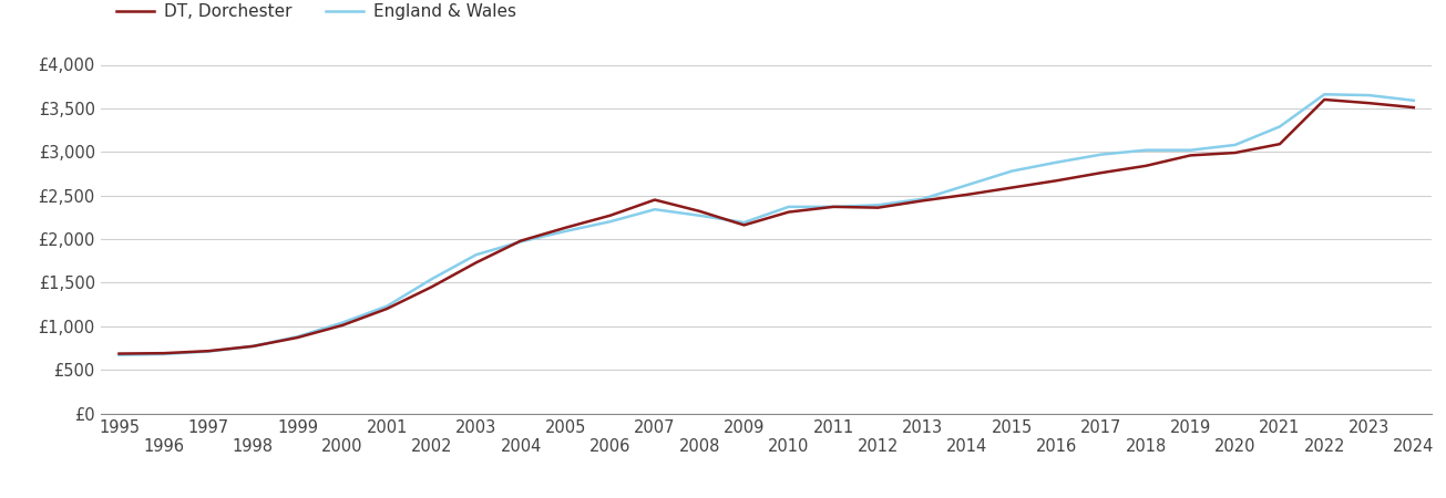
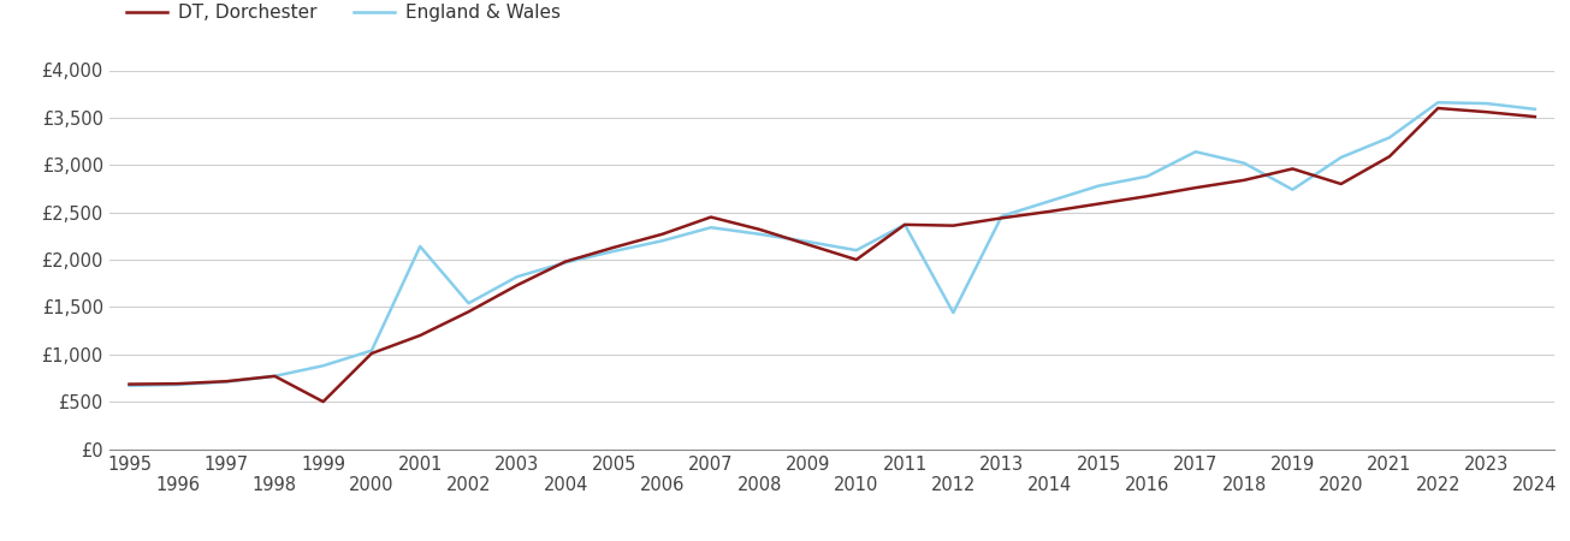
DT, Dorchester/1999: £870 -> £500
England & Wales/2001: £1,230 -> £2,140
DT, Dorchester/2010: £2,310 -> £2,000
England & Wales/2010: £2,370 -> £2,100
England & Wales/2012: £2,390 -> £1,440
England & Wales/2017: £2,970 -> £3,140
England & Wales/2019: £3,020 -> £2,740
DT, Dorchester/2020: £2,990 -> £2,800
